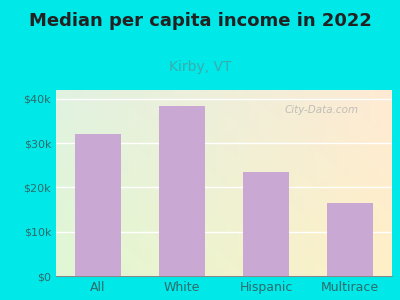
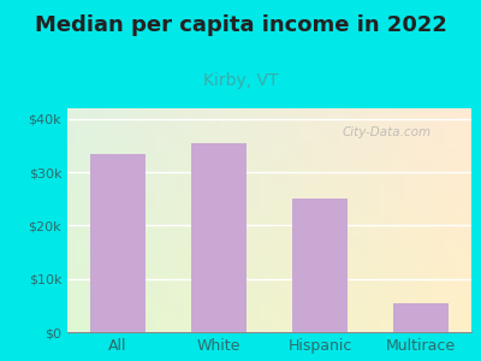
All: $32.0k -> $33.5k
White: $38.5k -> $35.5k
Hispanic: $23.5k -> $25.0k
Multirace: $16.5k -> $5.5k
